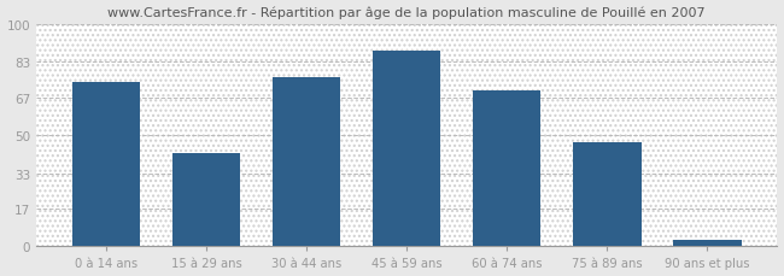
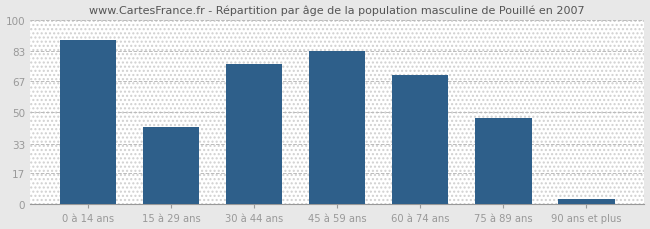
0 à 14 ans: 74 -> 89
45 à 59 ans: 88 -> 83
